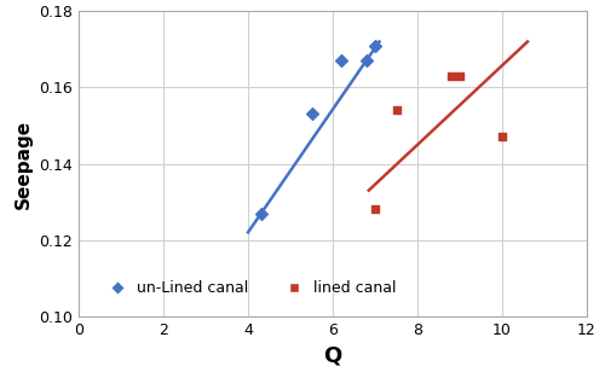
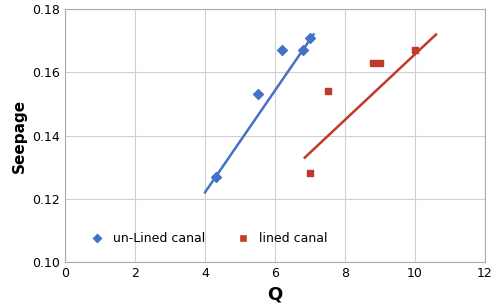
lined canal/10: 0.147 -> 0.167
